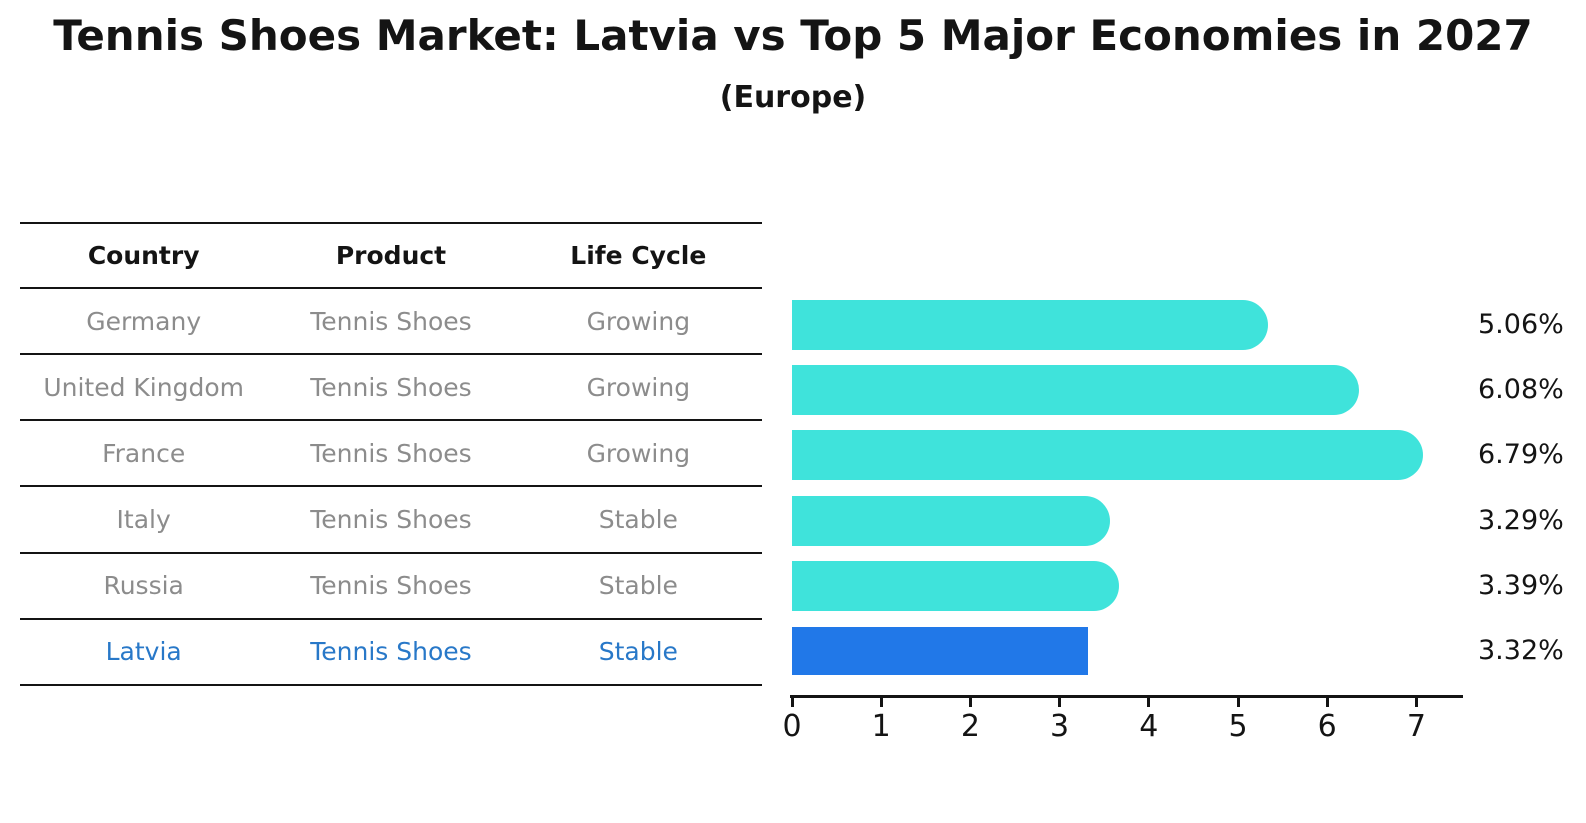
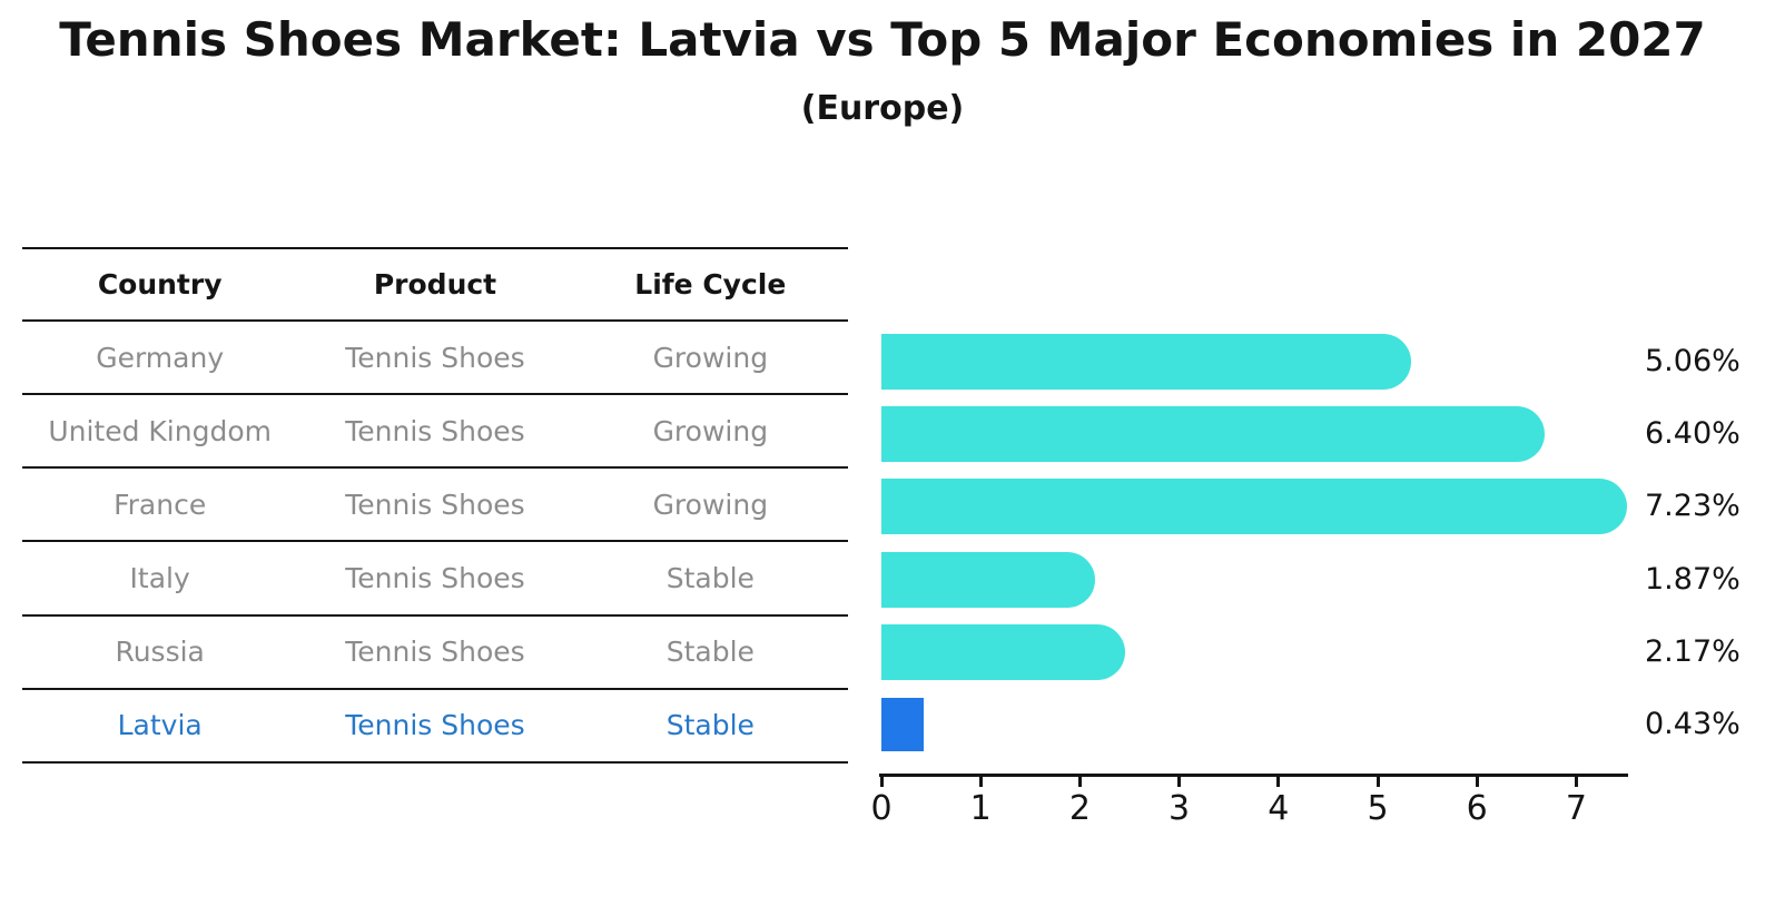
United Kingdom: 6.08% -> 6.40%
France: 6.79% -> 7.23%
Italy: 3.29% -> 1.87%
Russia: 3.39% -> 2.17%
Latvia: 3.32% -> 0.43%
